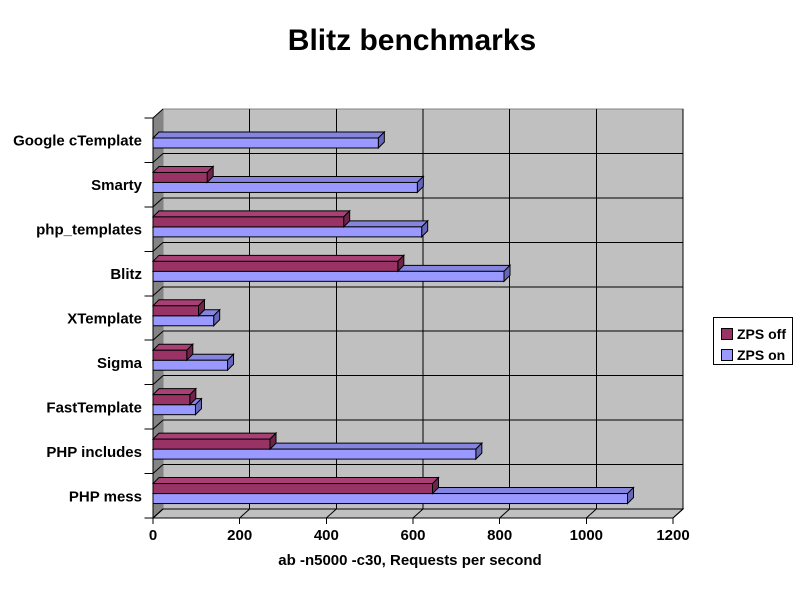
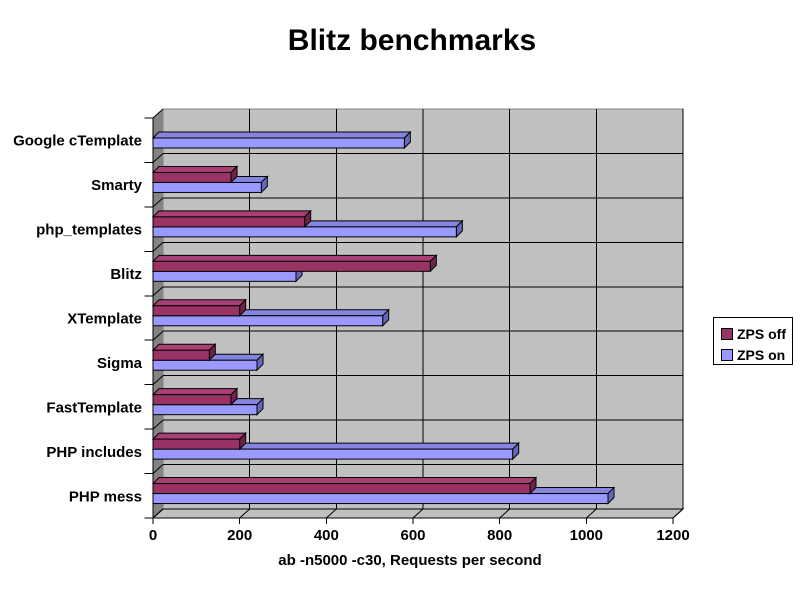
ZPS on/Google cTemplate: 520 -> 580
ZPS off/Smarty: 120 -> 180
ZPS on/Smarty: 610 -> 250
ZPS off/php_templates: 440 -> 350
ZPS on/php_templates: 620 -> 700
ZPS off/Blitz: 560 -> 640
ZPS on/Blitz: 810 -> 330
ZPS off/XTemplate: 100 -> 200
ZPS on/XTemplate: 140 -> 530
ZPS off/Sigma: 80 -> 130
ZPS on/Sigma: 170 -> 240
ZPS off/FastTemplate: 80 -> 180
ZPS on/FastTemplate: 100 -> 240
ZPS off/PHP includes: 270 -> 200
ZPS on/PHP includes: 740 -> 830
ZPS off/PHP mess: 640 -> 870
ZPS on/PHP mess: 1100 -> 1050
